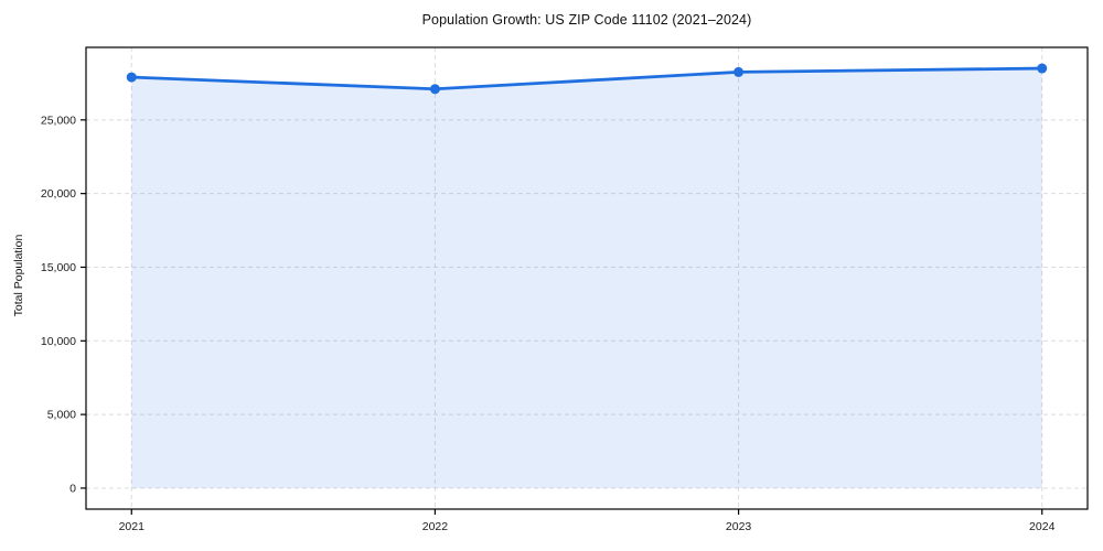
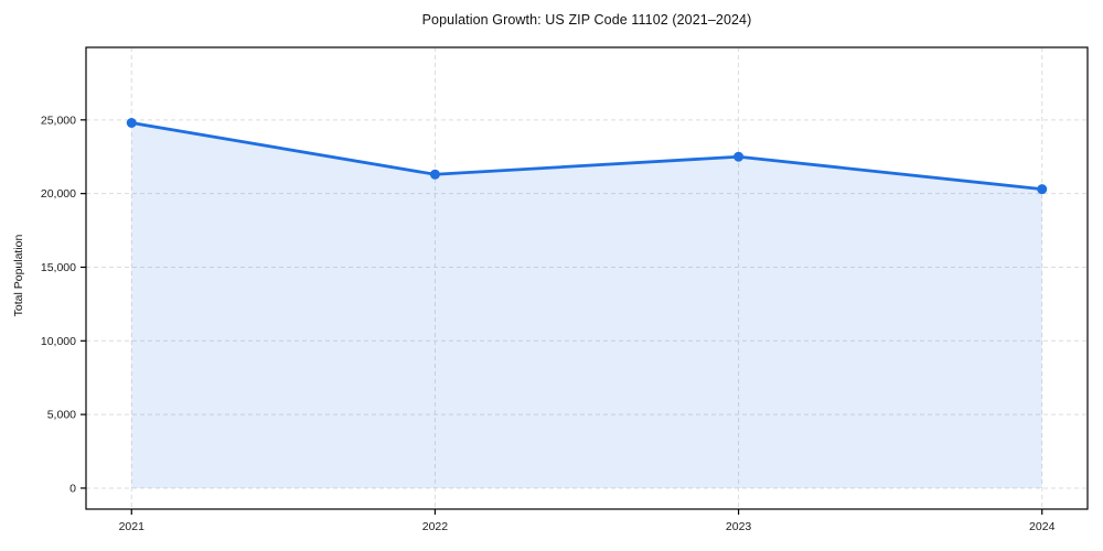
2021: 27900 -> 24800
2022: 27100 -> 21300
2023: 28200 -> 22500
2024: 28500 -> 20300
